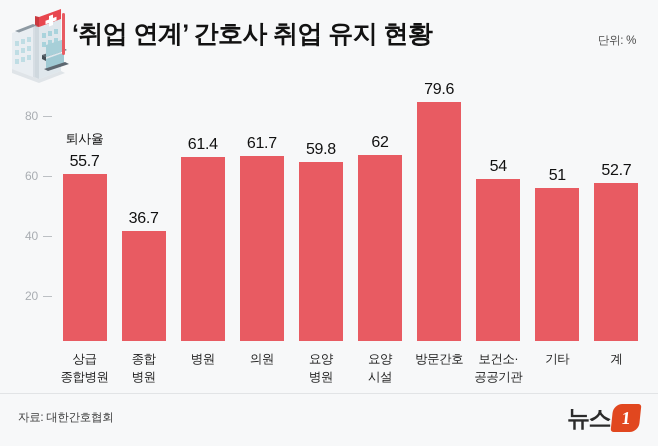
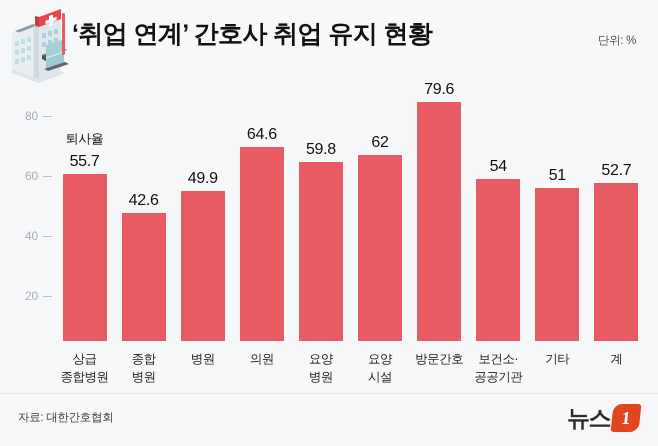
종합 병원: 36.7 -> 42.6
병원: 61.4 -> 49.9
의원: 61.7 -> 64.6
